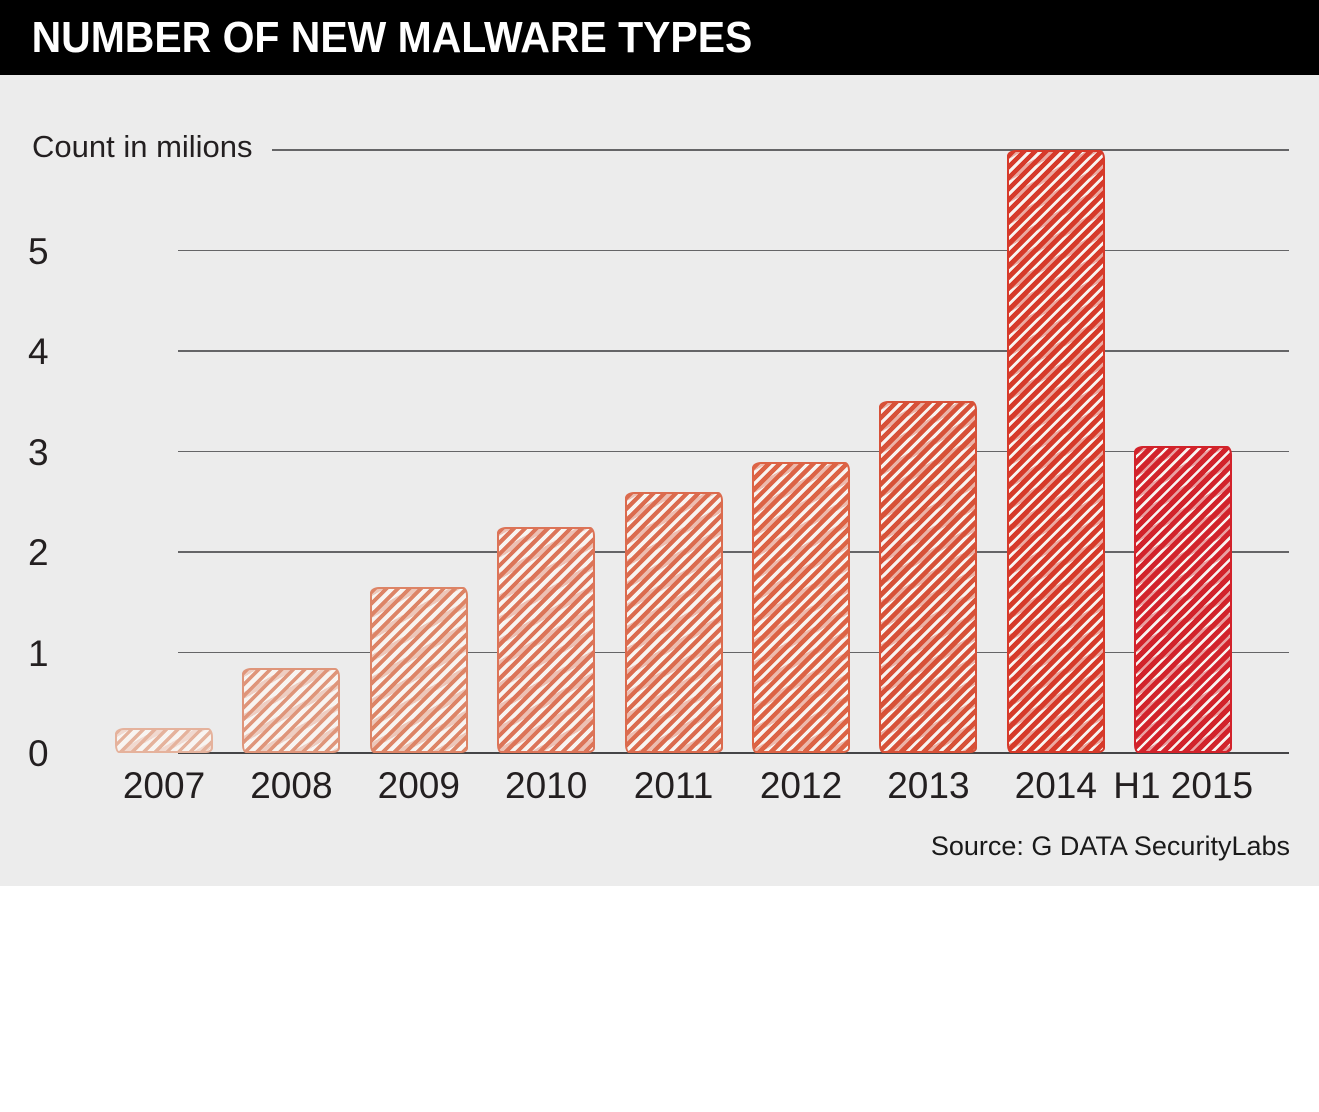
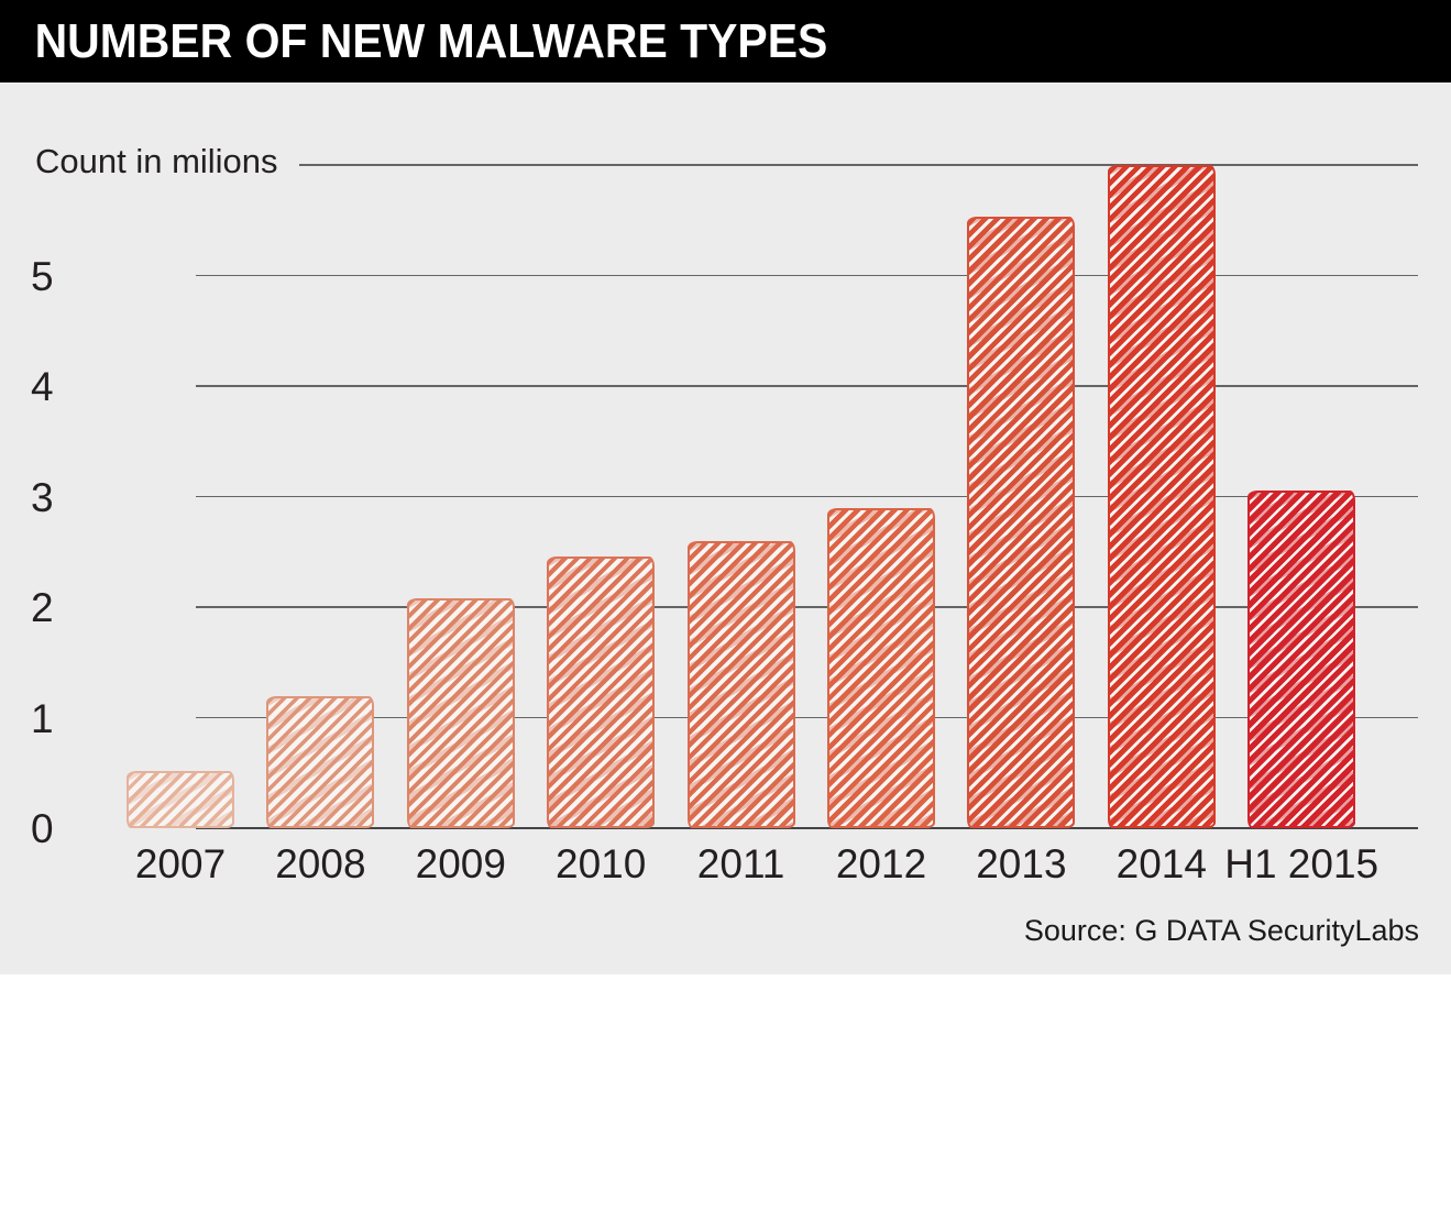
2007: 0.25 -> 0.52
2008: 0.85 -> 1.19
2009: 1.65 -> 2.08
2010: 2.25 -> 2.46
2013: 3.50 -> 5.53
